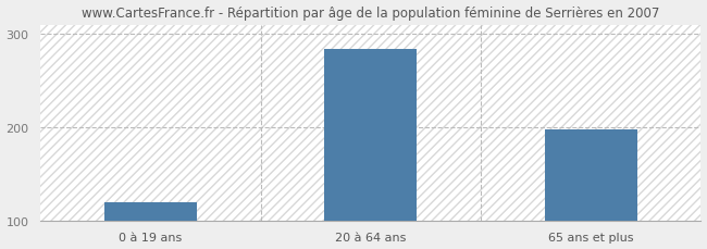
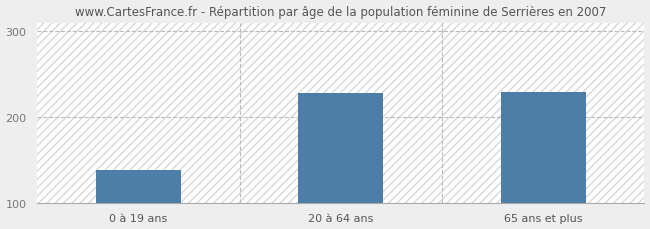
0 à 19 ans: 120 -> 138
20 à 64 ans: 284 -> 228
65 ans et plus: 198 -> 230
